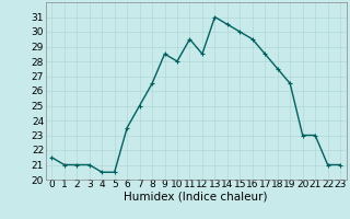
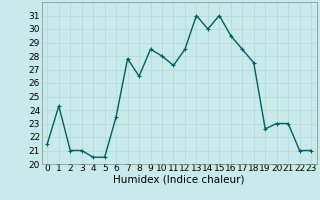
1: 21.0 -> 24.3
7: 25.0 -> 27.8
11: 29.5 -> 27.3
14: 30.5 -> 30.0
15: 30.0 -> 31.0
19: 26.5 -> 22.6
